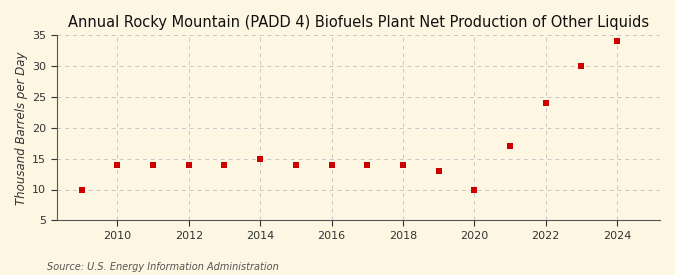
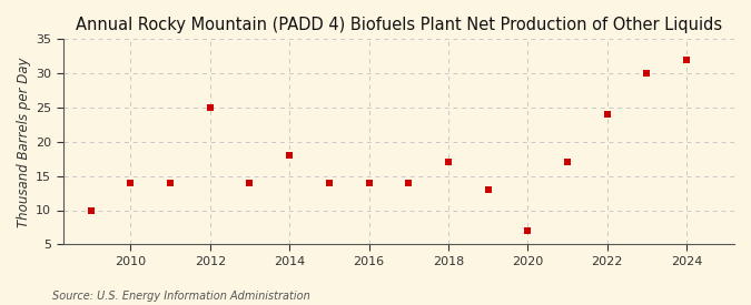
2012: 14 -> 25
2014: 15 -> 18
2018: 14 -> 17
2020: 10 -> 7
2024: 34 -> 32
